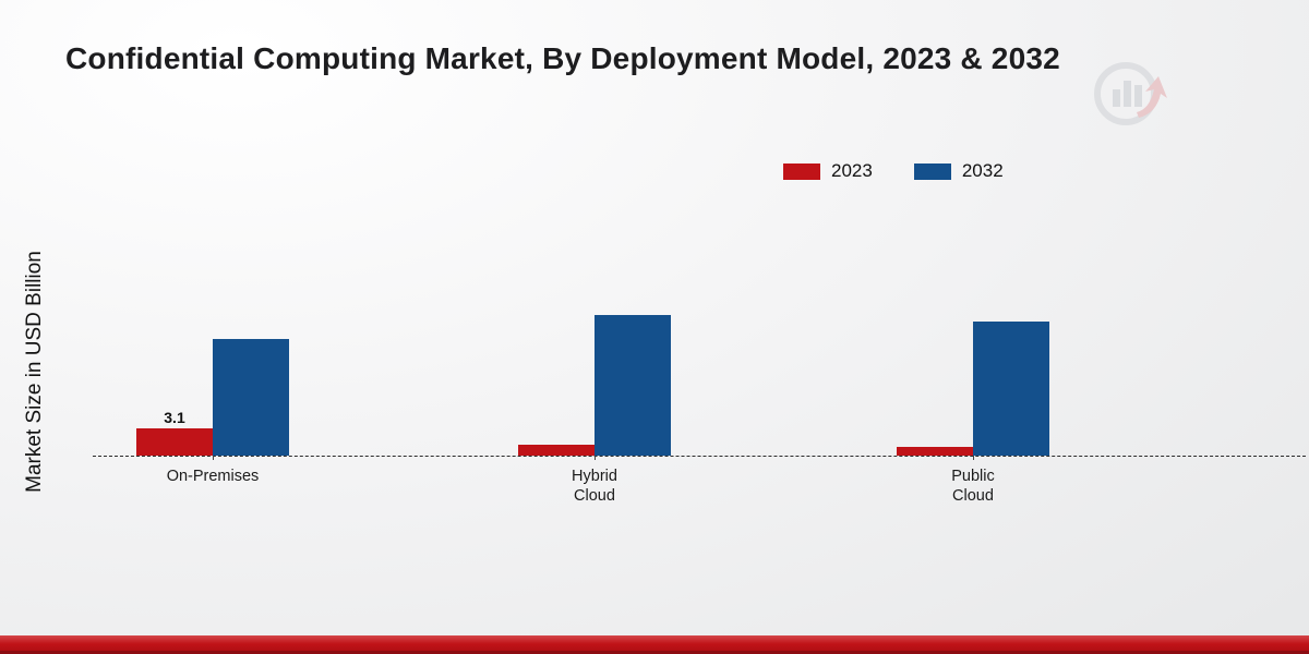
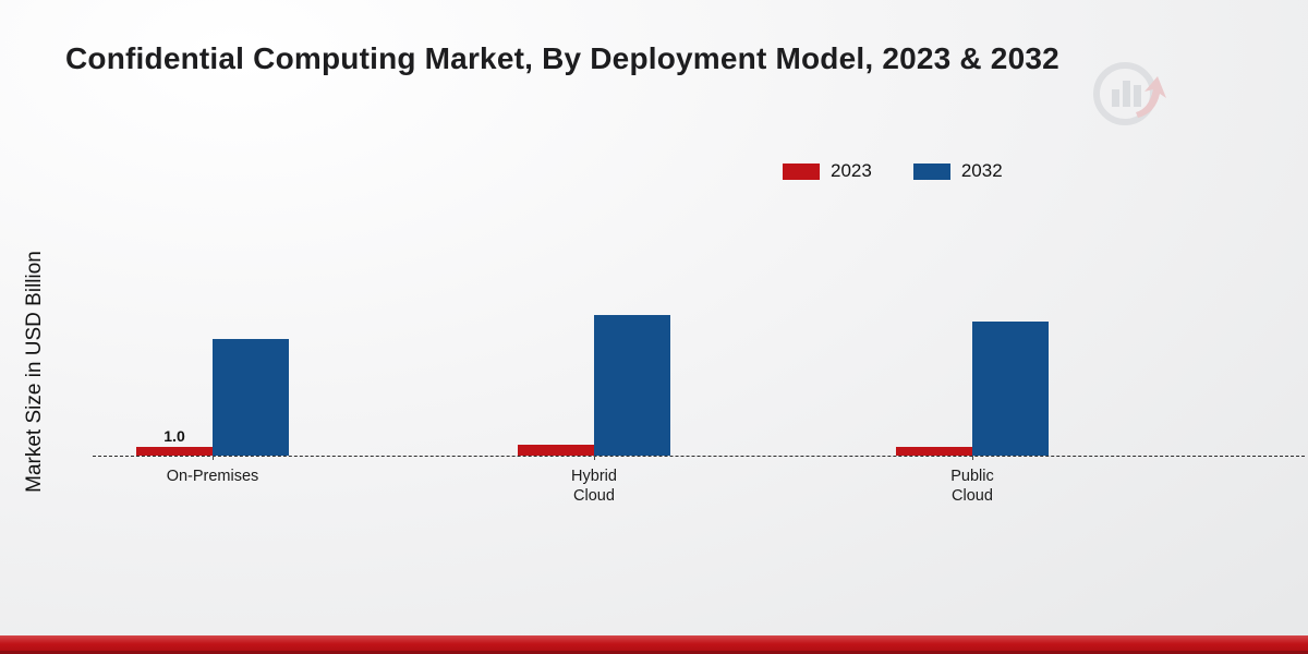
2023/On-Premises: 3.1 -> 1.0
